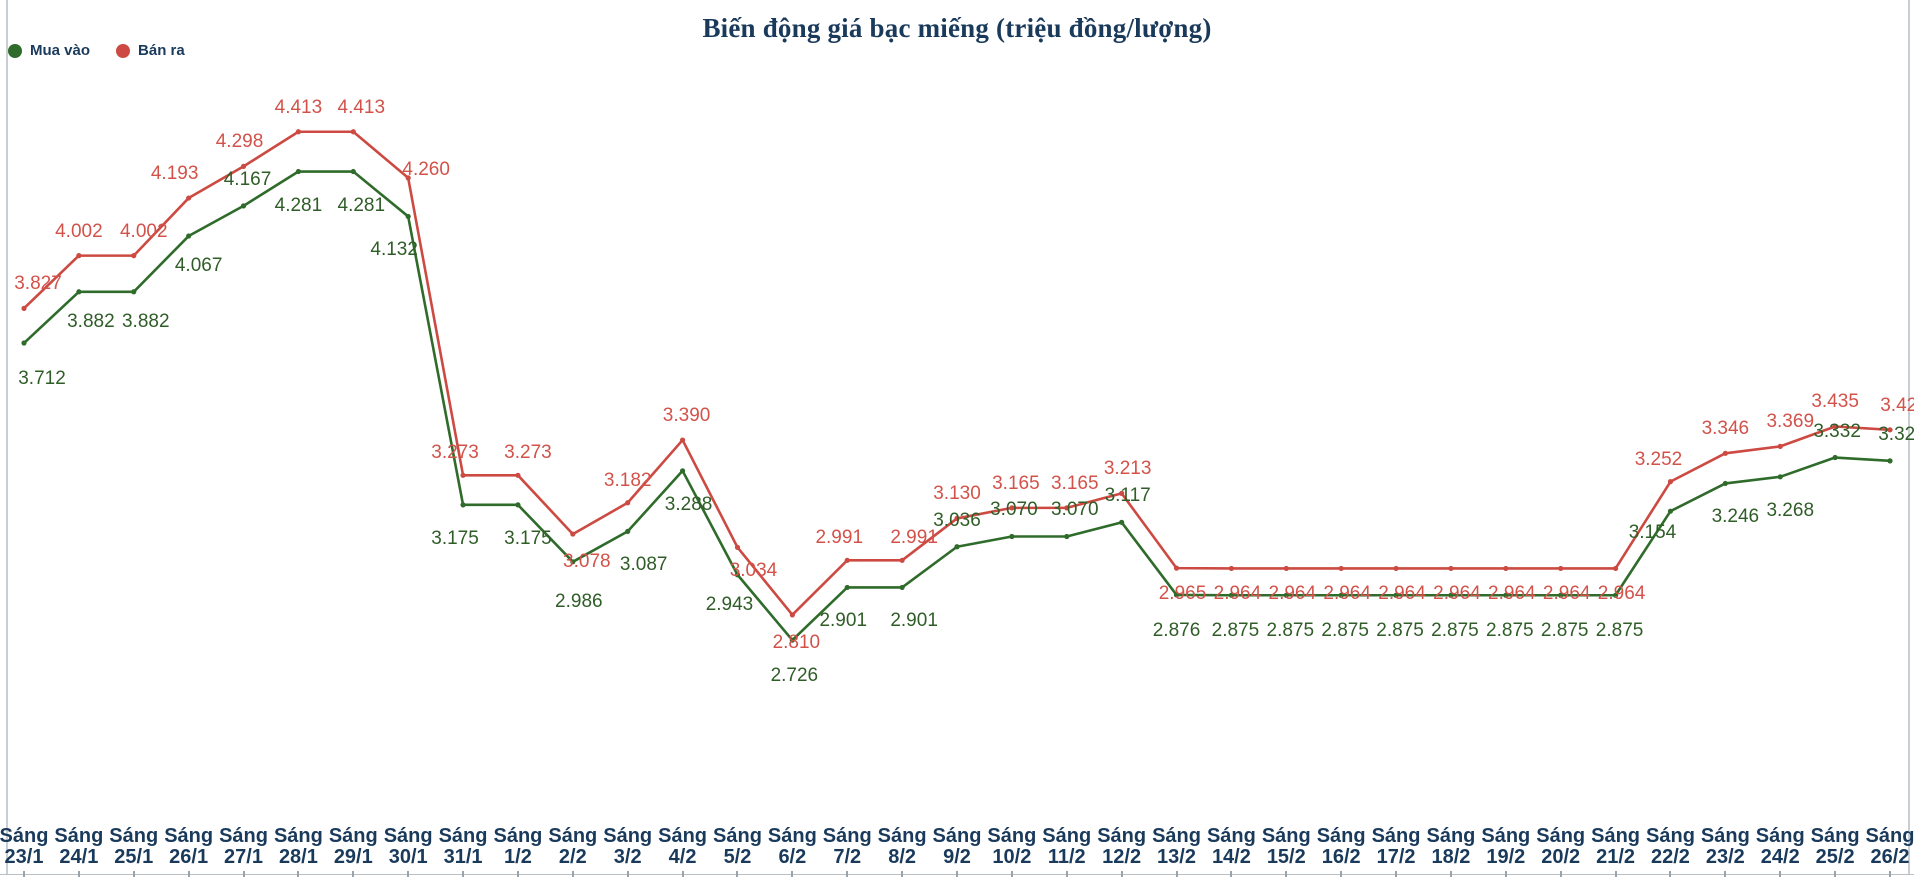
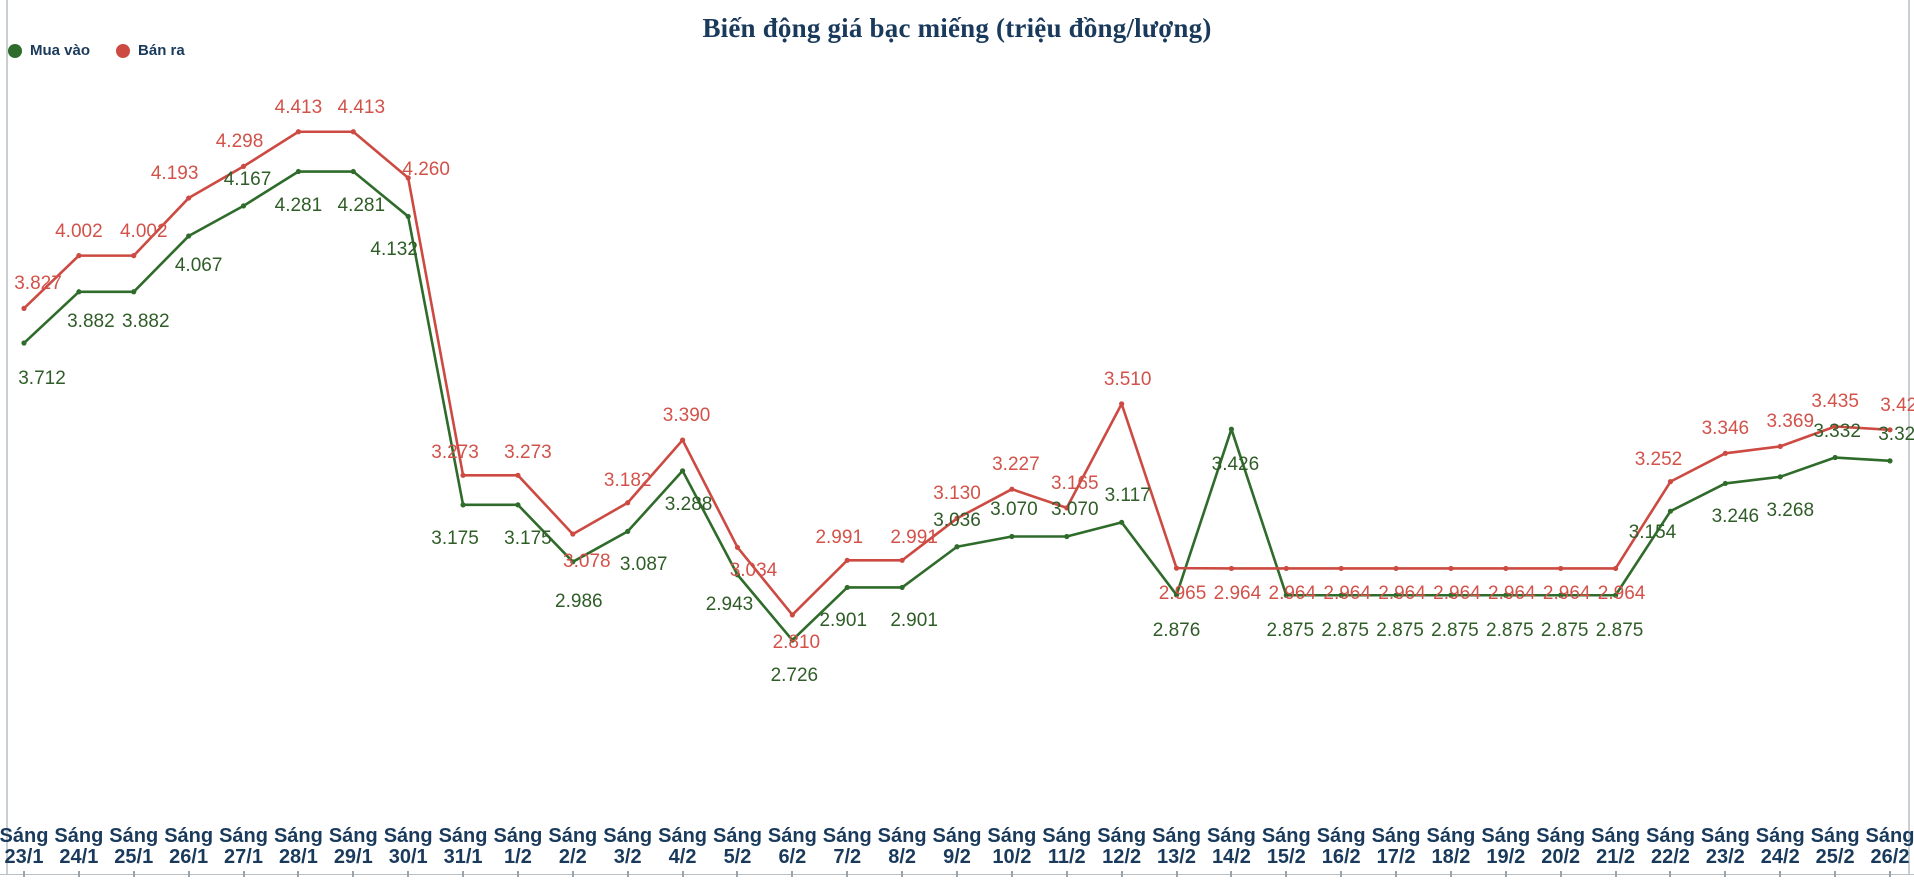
Bán ra/Sáng 10/2: 3.165 -> 3.227
Bán ra/Sáng 12/2: 3.213 -> 3.510
Mua vào/Sáng 14/2: 2.875 -> 3.426
